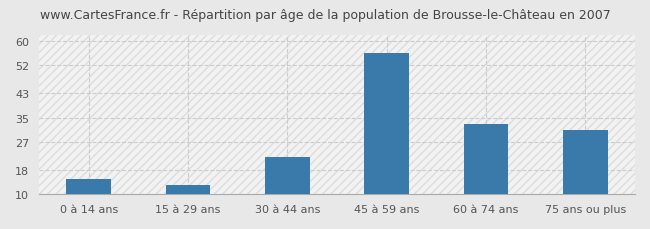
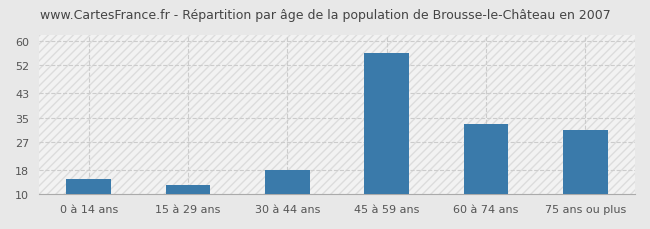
30 à 44 ans: 22 -> 18
